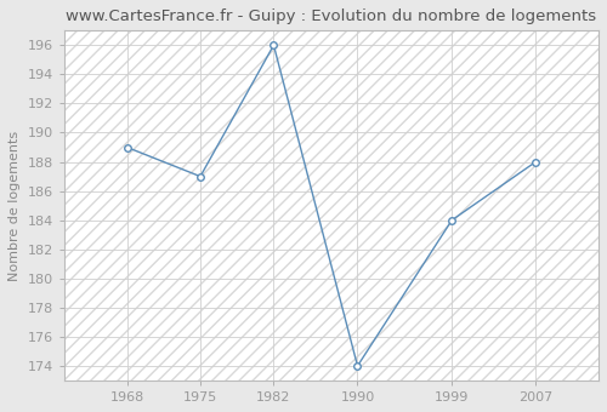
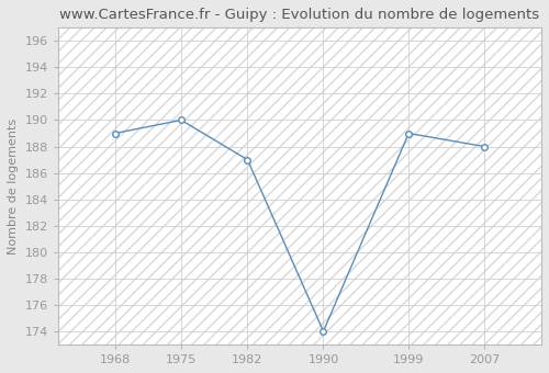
1975: 187 -> 190
1982: 196 -> 187
1999: 184 -> 189
